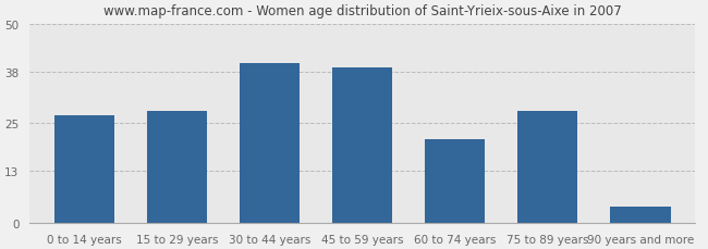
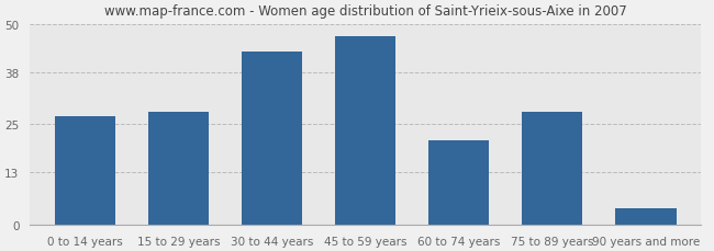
30 to 44 years: 40 -> 43
45 to 59 years: 39 -> 47
